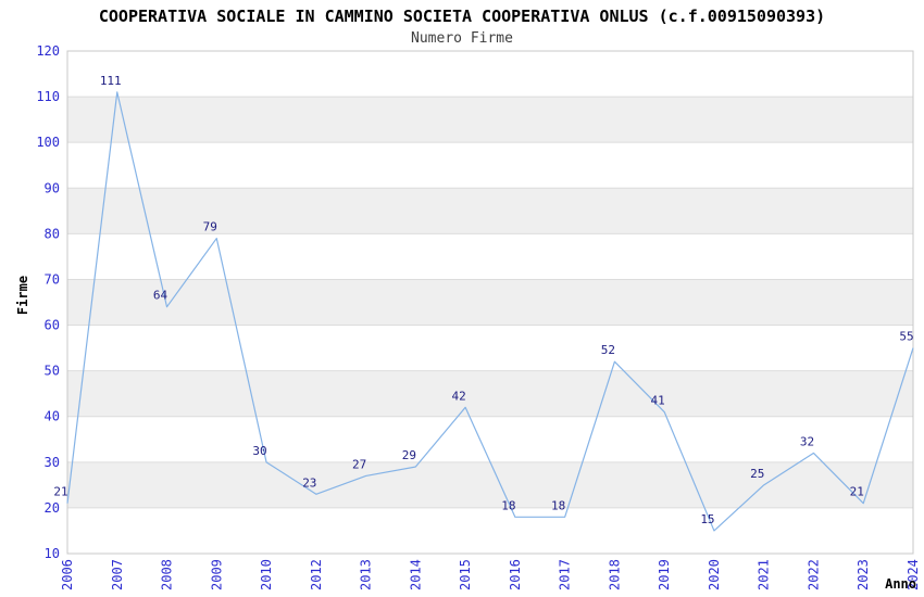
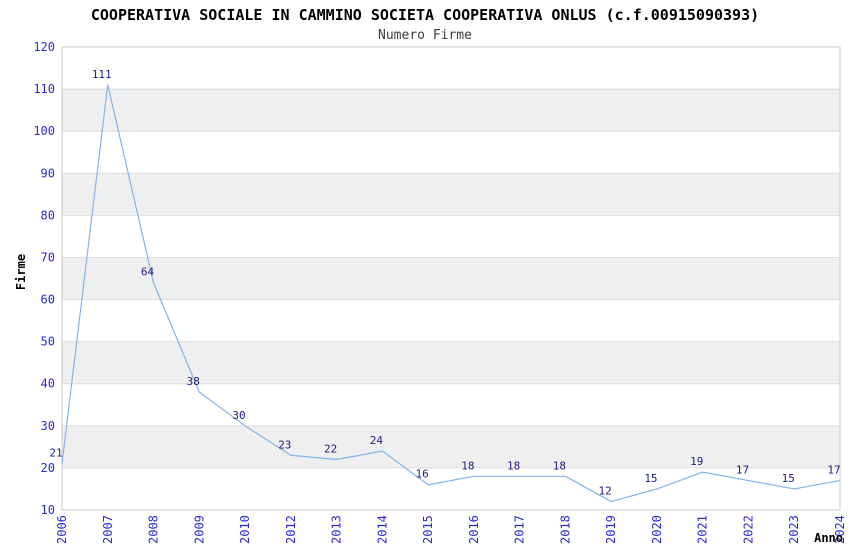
2009: 79 -> 38
2013: 27 -> 22
2014: 29 -> 24
2015: 42 -> 16
2018: 52 -> 18
2019: 41 -> 12
2021: 25 -> 19
2022: 32 -> 17
2023: 21 -> 15
2024: 55 -> 17
